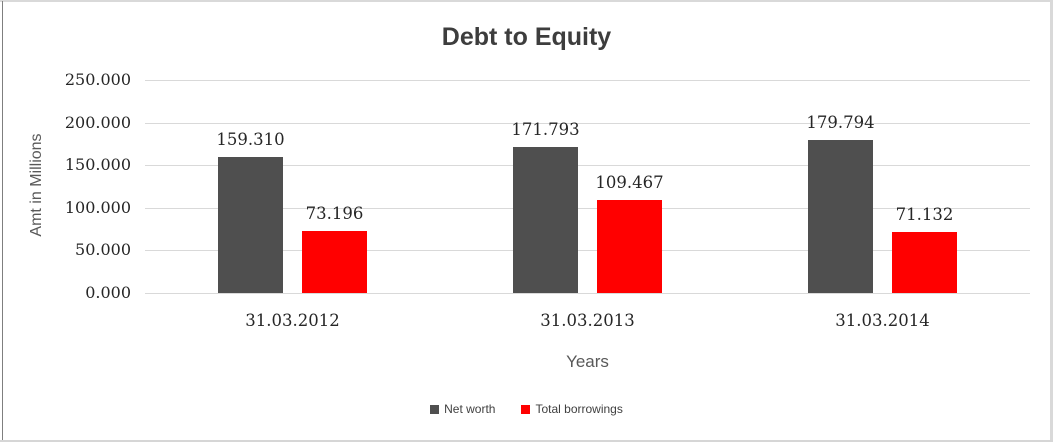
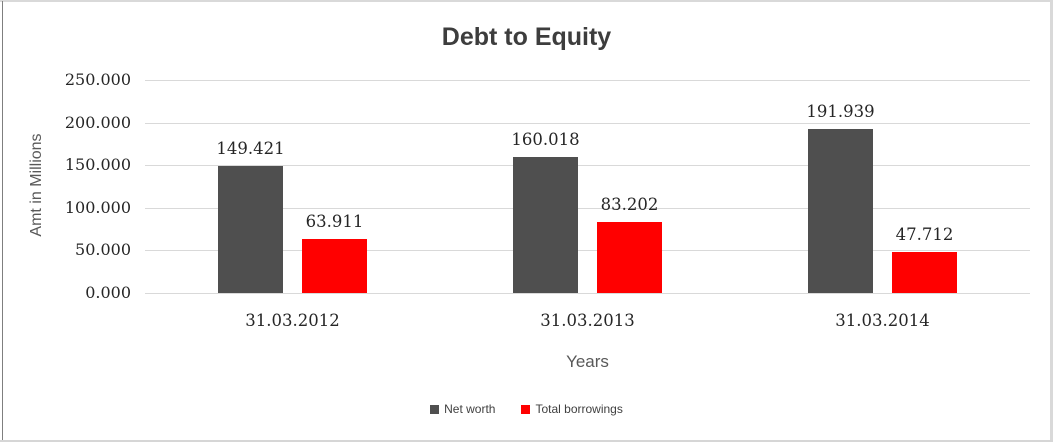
Net worth/31.03.2012: 159.310 -> 149.421
Total borrowings/31.03.2012: 73.196 -> 63.911
Net worth/31.03.2013: 171.793 -> 160.018
Total borrowings/31.03.2013: 109.467 -> 83.202
Net worth/31.03.2014: 179.794 -> 191.939
Total borrowings/31.03.2014: 71.132 -> 47.712
